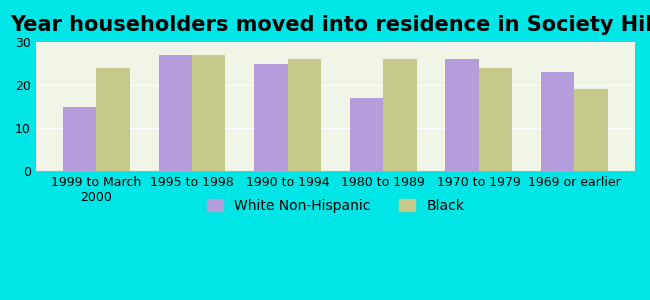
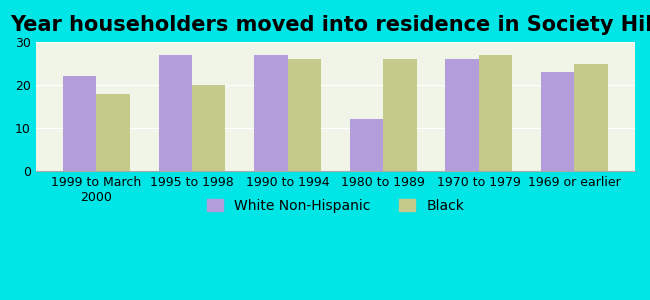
White Non-Hispanic/1999 to March 2000: 15 -> 22
Black/1999 to March 2000: 24 -> 18
Black/1995 to 1998: 27 -> 20
White Non-Hispanic/1990 to 1994: 25 -> 27
White Non-Hispanic/1980 to 1989: 17 -> 12
Black/1970 to 1979: 24 -> 27
Black/1969 or earlier: 19 -> 25
